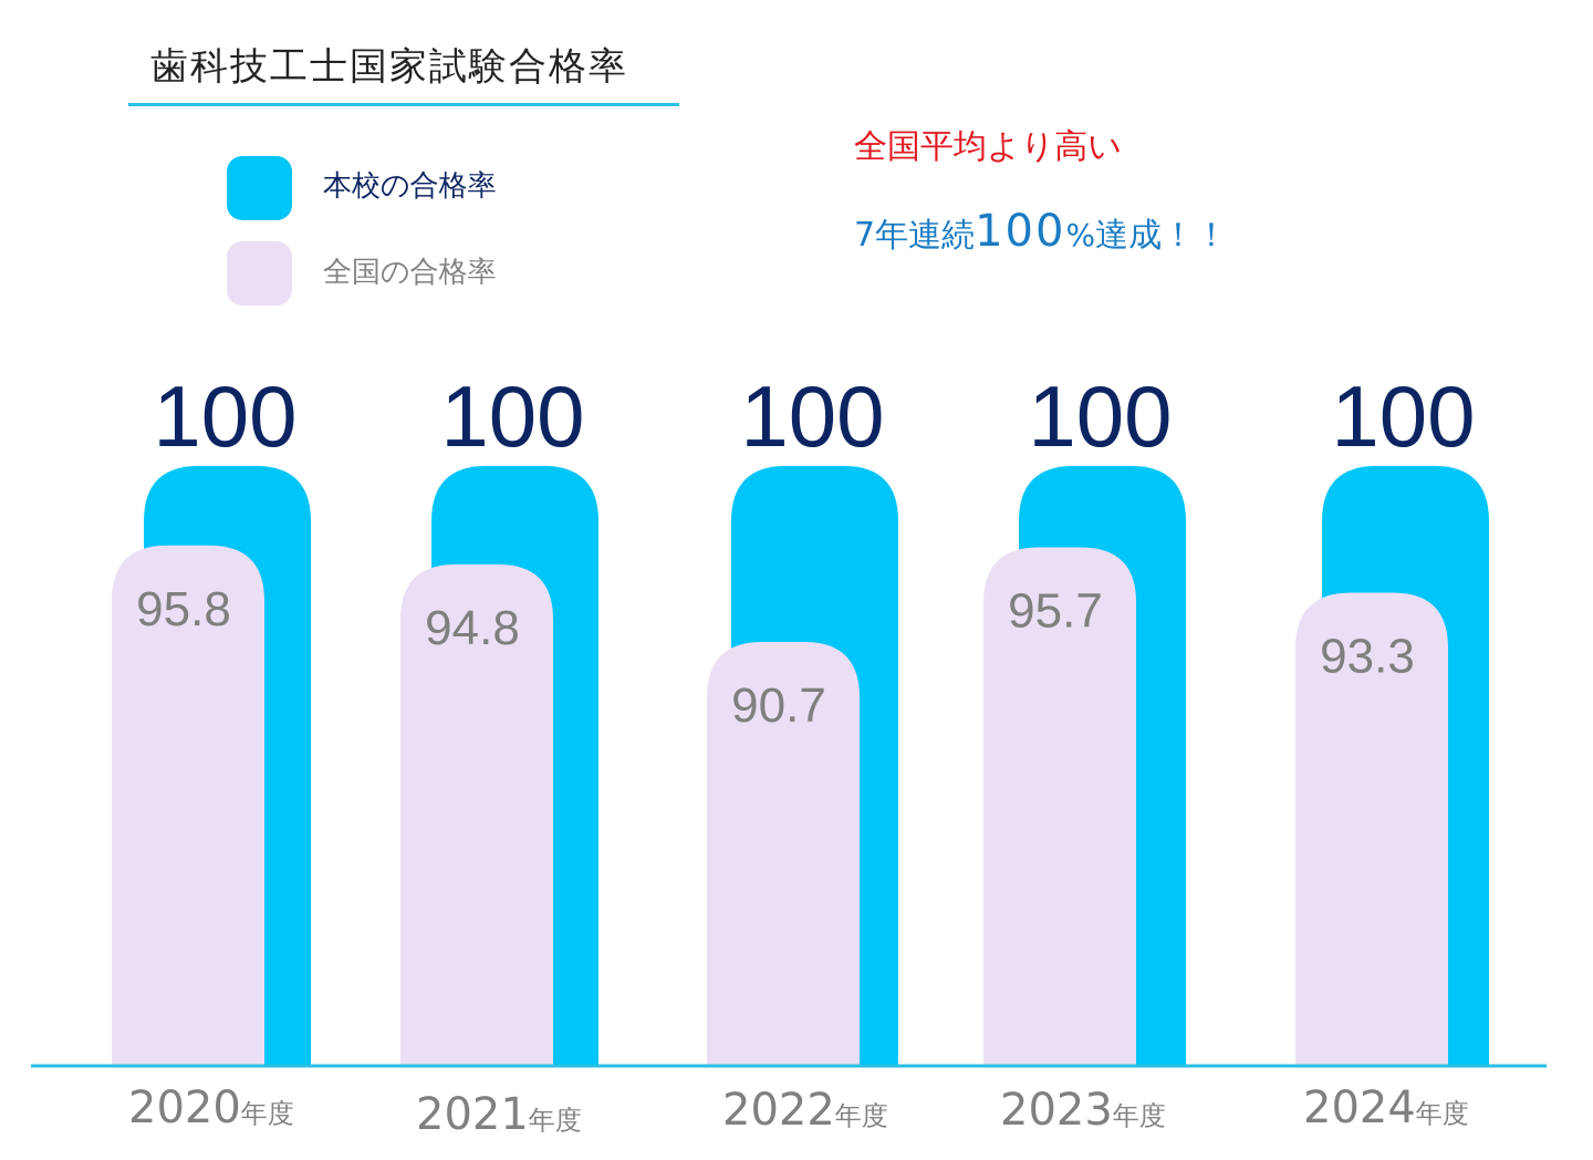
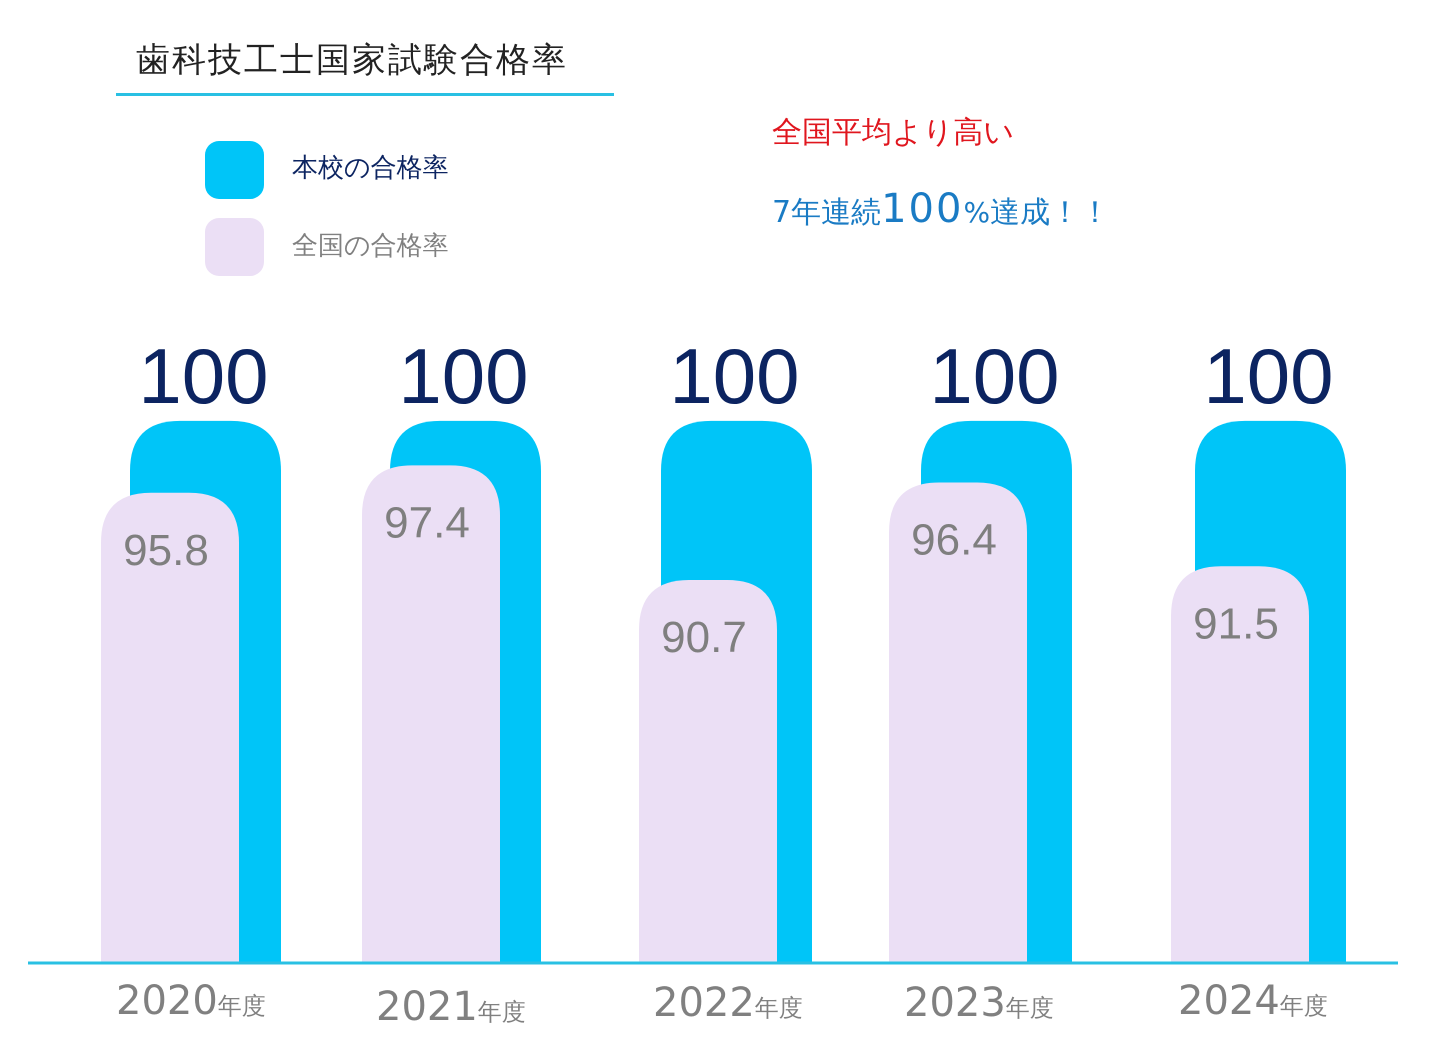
全国の合格率/2021年度: 94.8 -> 97.4
全国の合格率/2023年度: 95.7 -> 96.4
全国の合格率/2024年度: 93.3 -> 91.5
